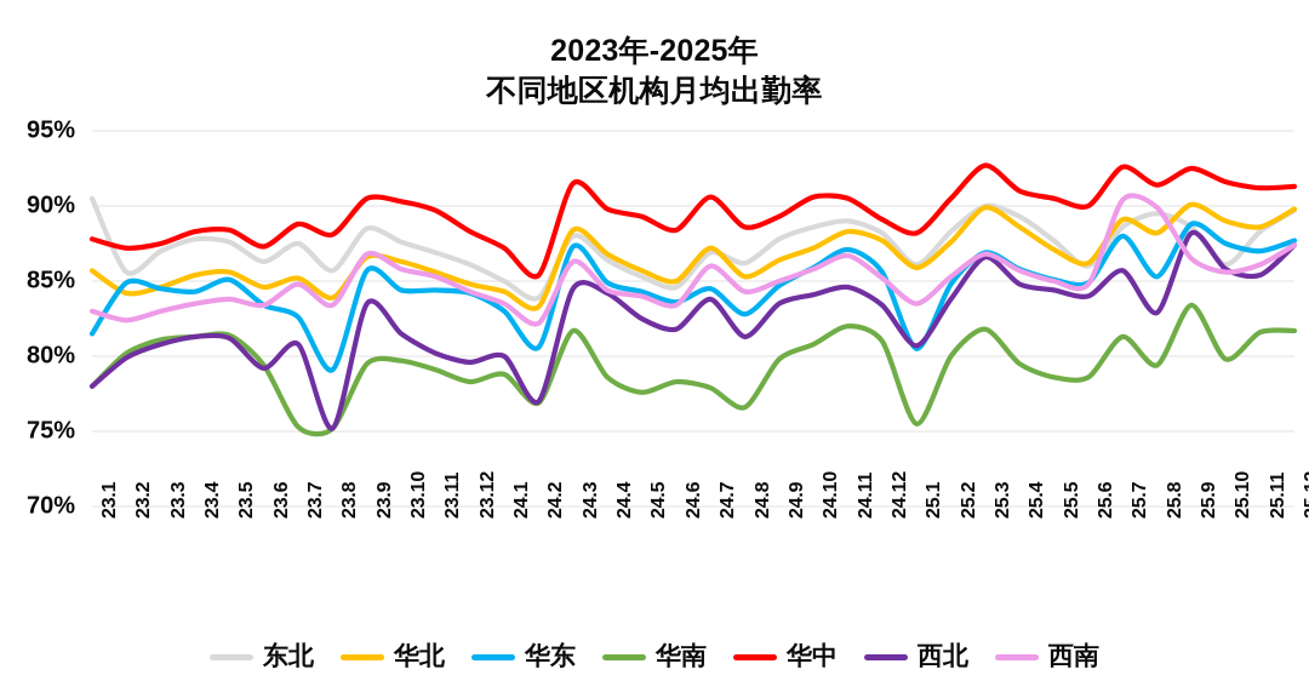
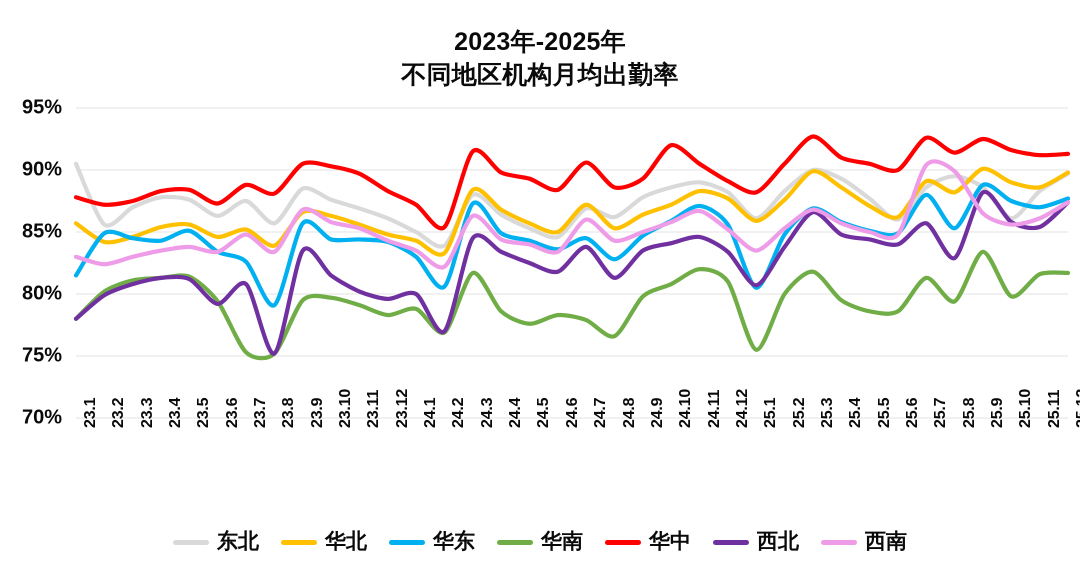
西北/24.4: 84.2% -> 83.4%
华中/24.10: 90.6% -> 92.0%
